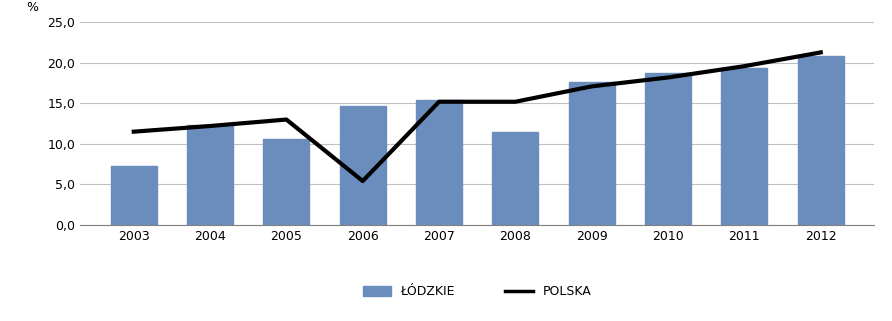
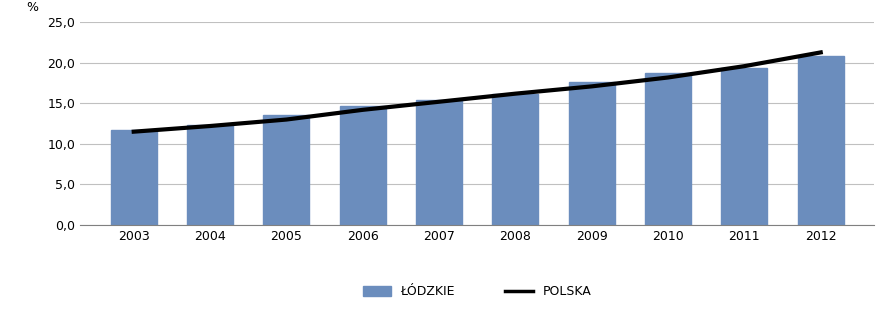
ŁÓDZKIE/2003: 7,2 -> 11,7
ŁÓDZKIE/2005: 10,6 -> 13,5
POLSKA/2006: 5,4 -> 14,2
ŁÓDZKIE/2008: 11,4 -> 16,1
POLSKA/2008: 15,2 -> 16,2
